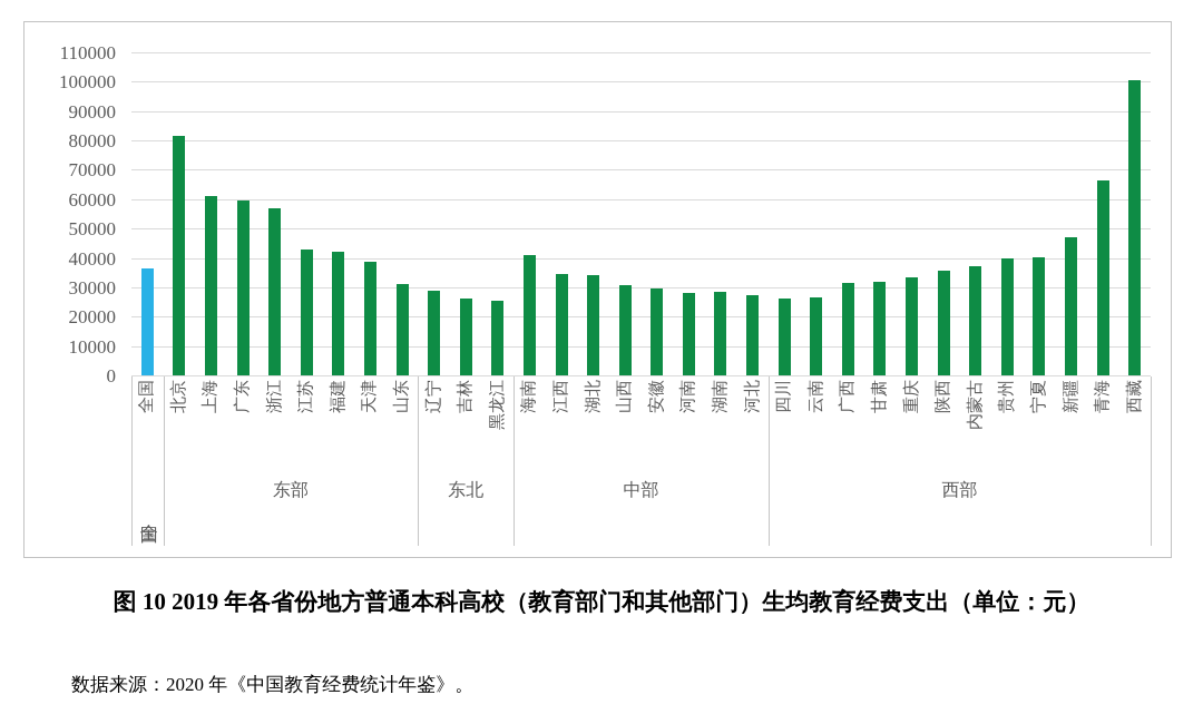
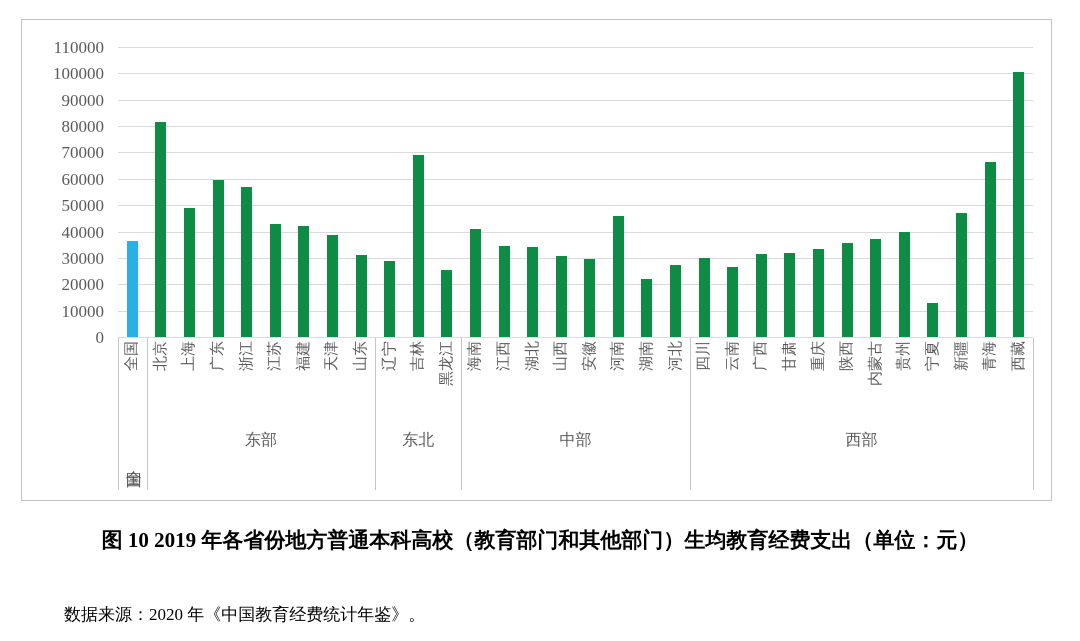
上海: 61000 -> 49000
吉林: 26000 -> 69000
河南: 28000 -> 46000
湖南: 28000 -> 22000
四川: 26000 -> 30000
宁夏: 40000 -> 13000
